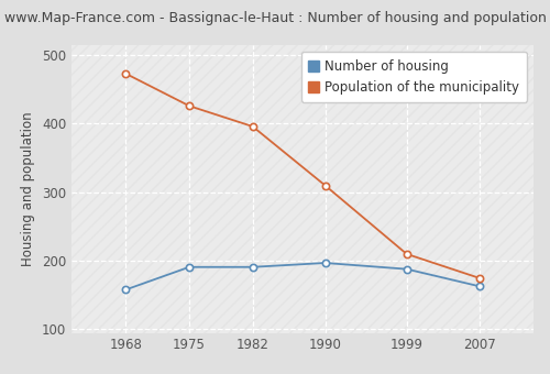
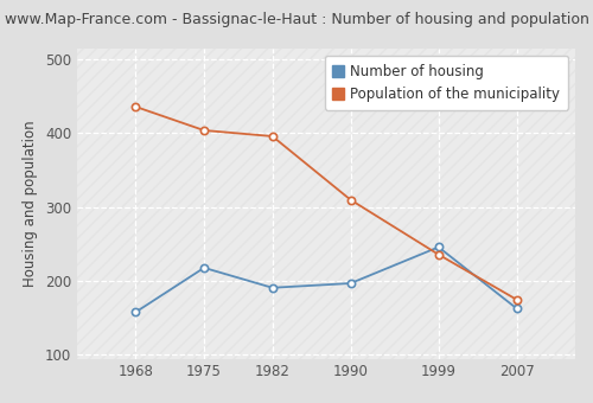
Population of the municipality/1968: 473 -> 436
Number of housing/1975: 191 -> 218
Population of the municipality/1975: 426 -> 404
Number of housing/1999: 188 -> 246
Population of the municipality/1999: 210 -> 236
